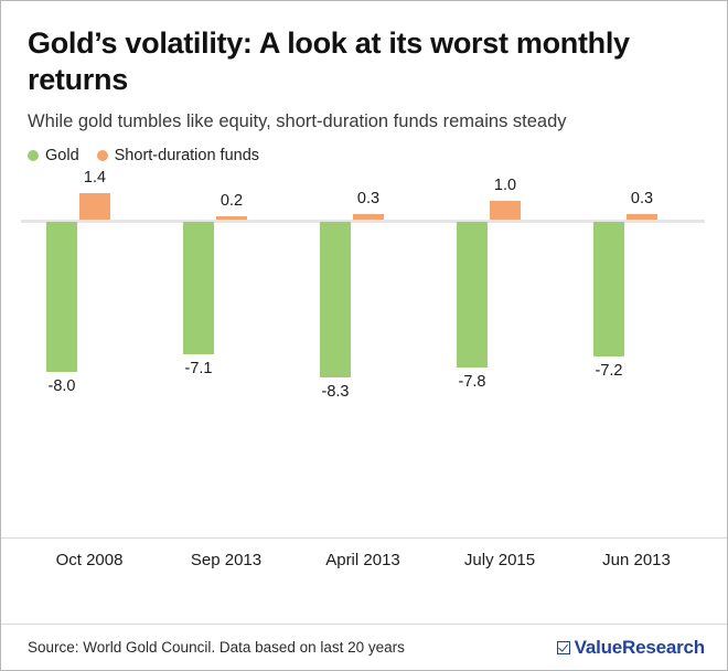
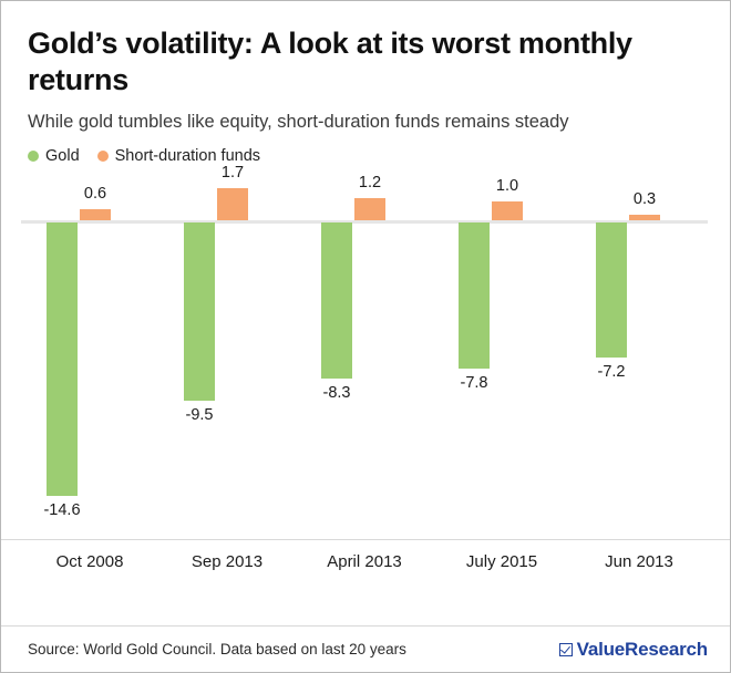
Gold/Oct 2008: -8.0 -> -14.6
Short-duration funds/Oct 2008: 1.4 -> 0.6
Gold/Sep 2013: -7.1 -> -9.5
Short-duration funds/Sep 2013: 0.2 -> 1.7
Short-duration funds/April 2013: 0.3 -> 1.2
